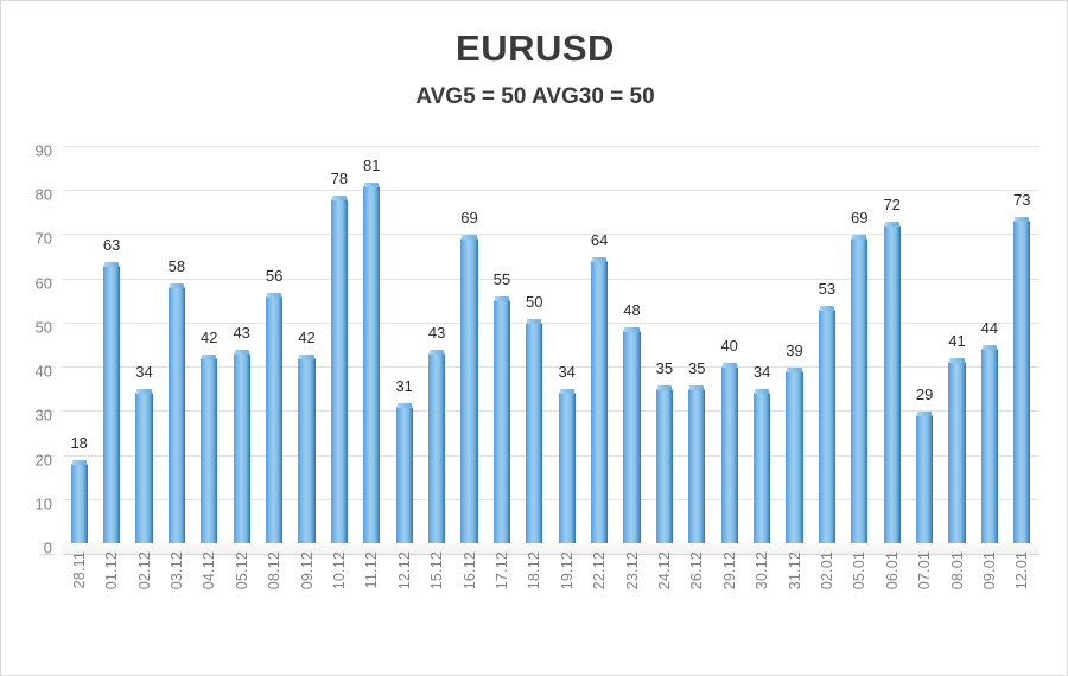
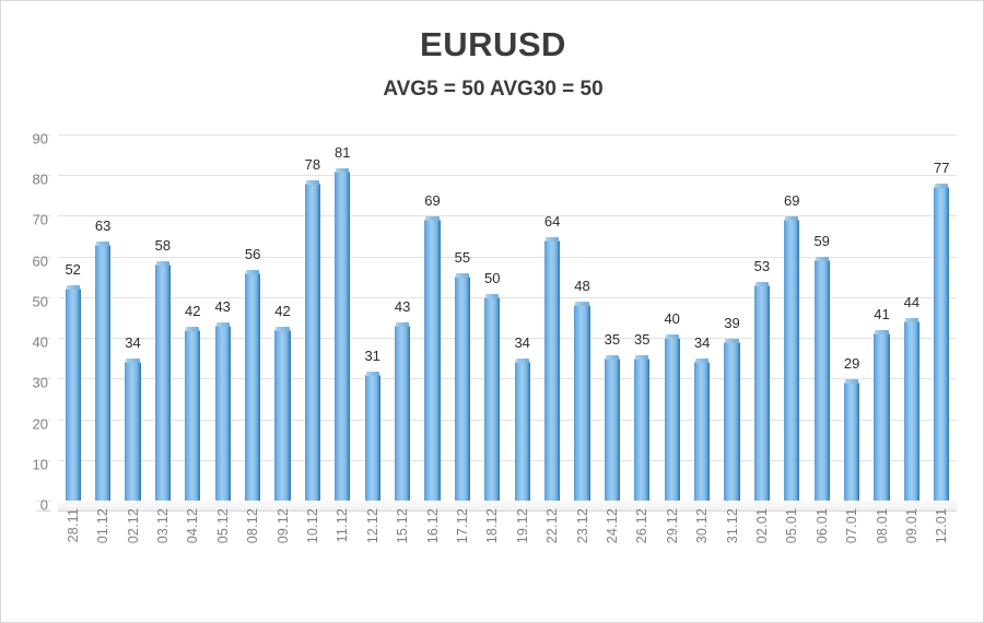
28.11: 18 -> 52
06.01: 72 -> 59
12.01: 73 -> 77
